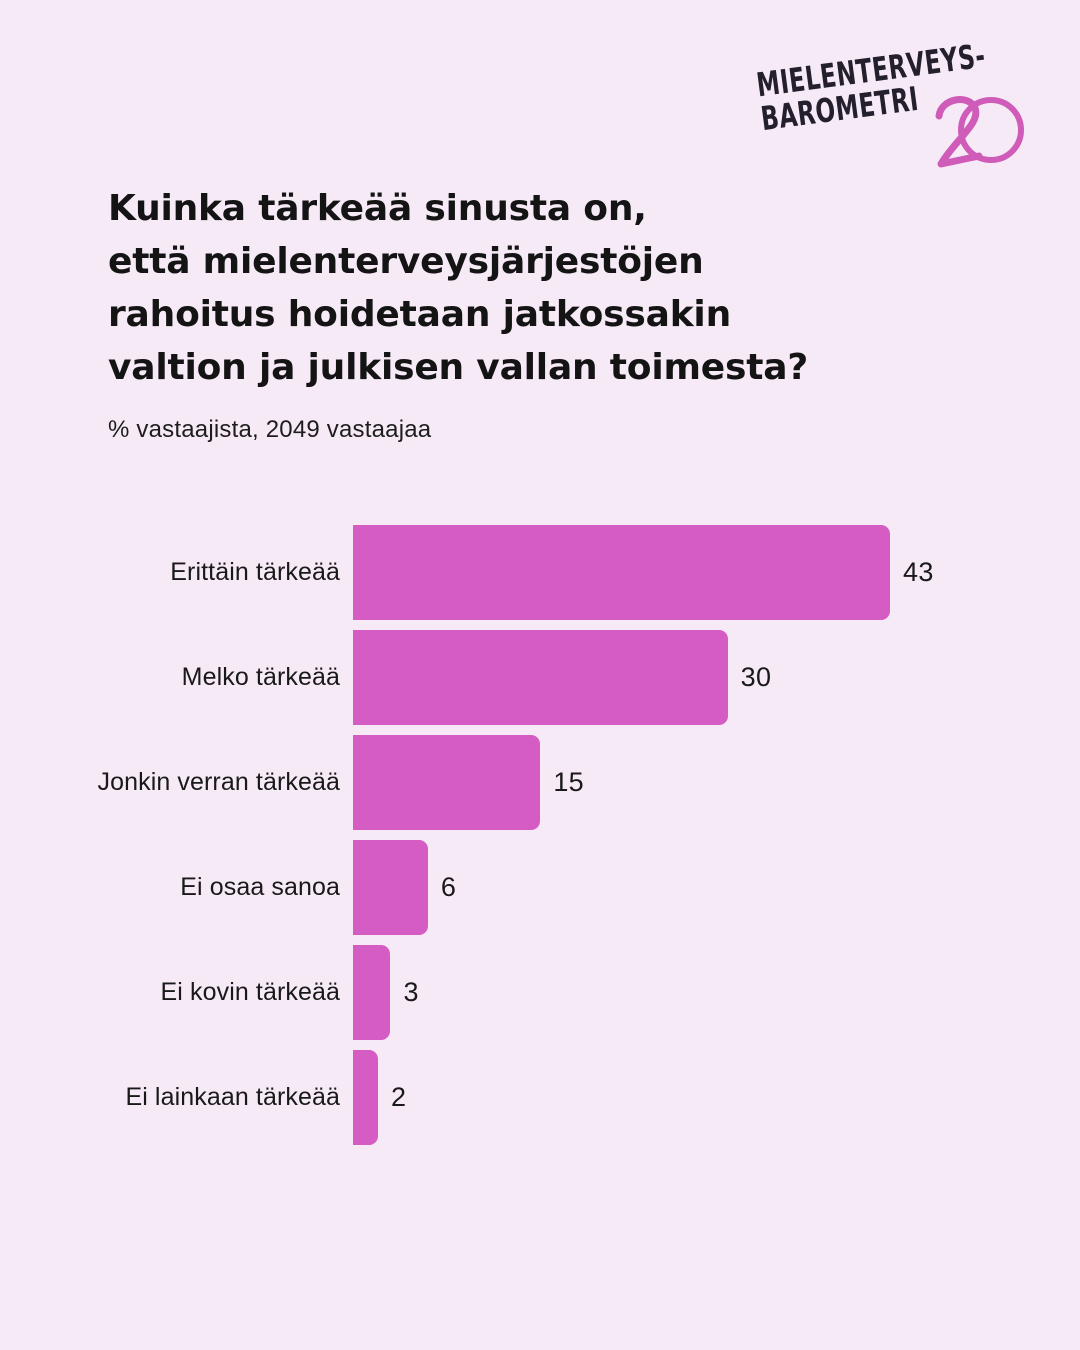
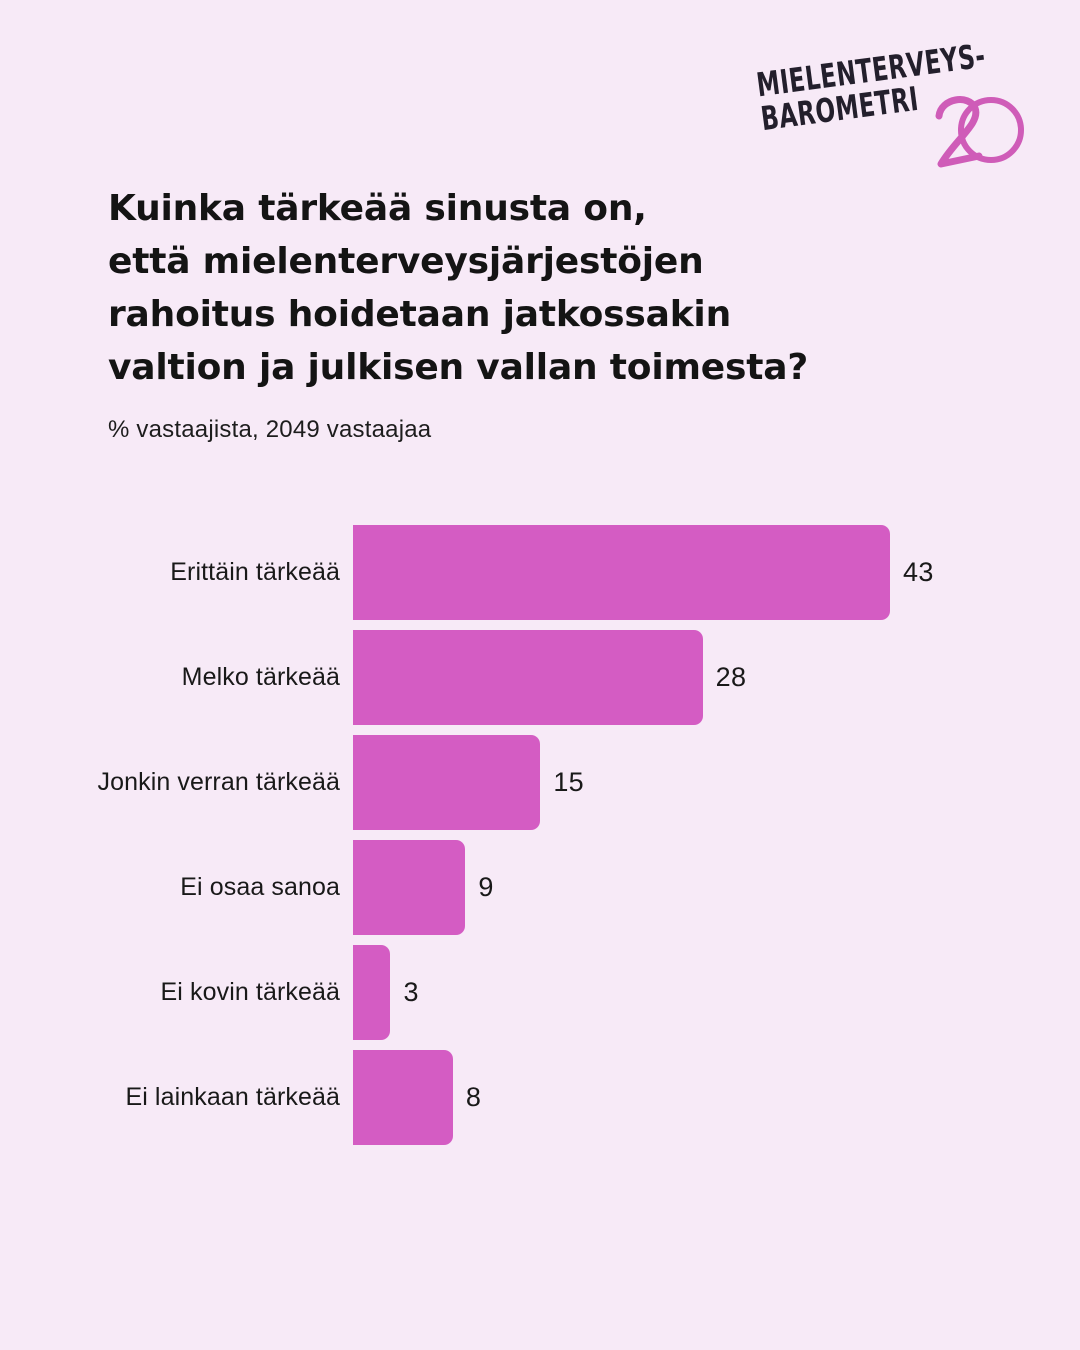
Melko tärkeää: 30 -> 28
Ei osaa sanoa: 6 -> 9
Ei lainkaan tärkeää: 2 -> 8
